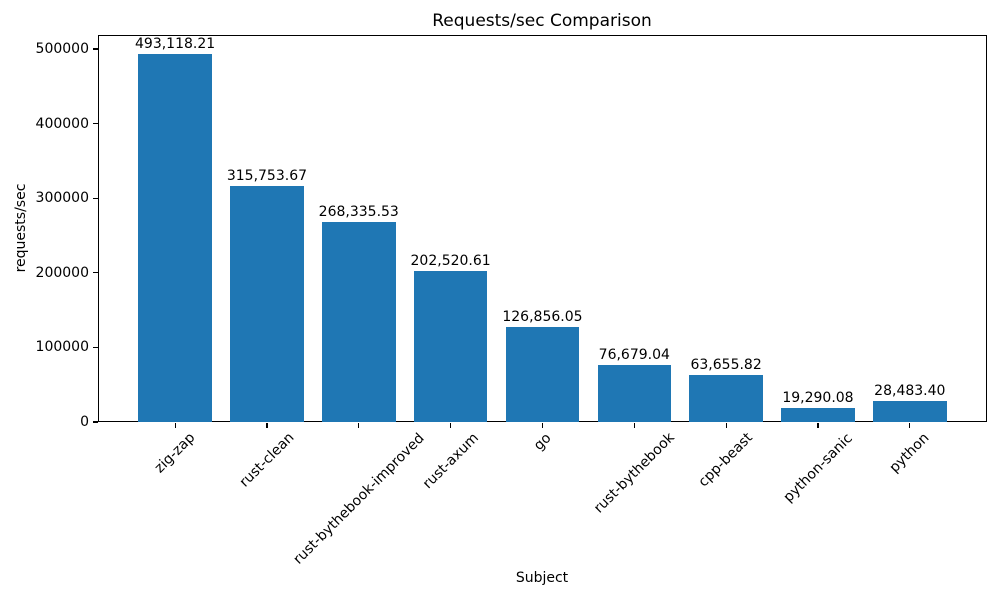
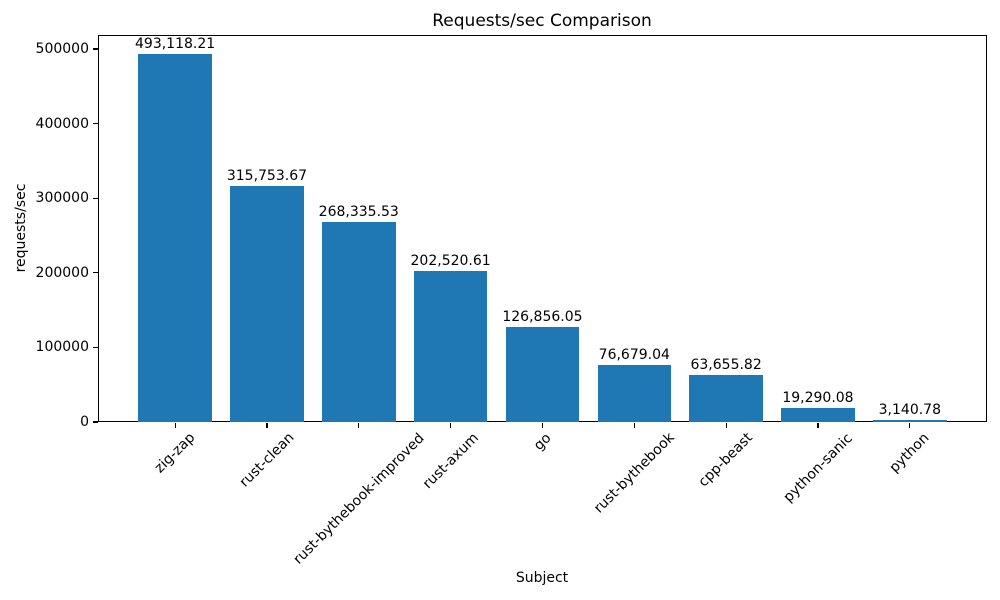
python: 28,483.40 -> 3,140.78
